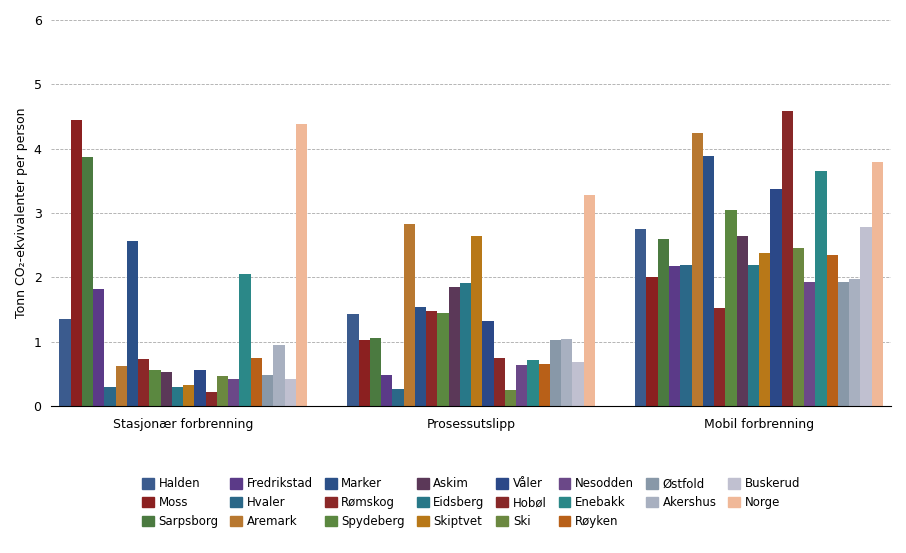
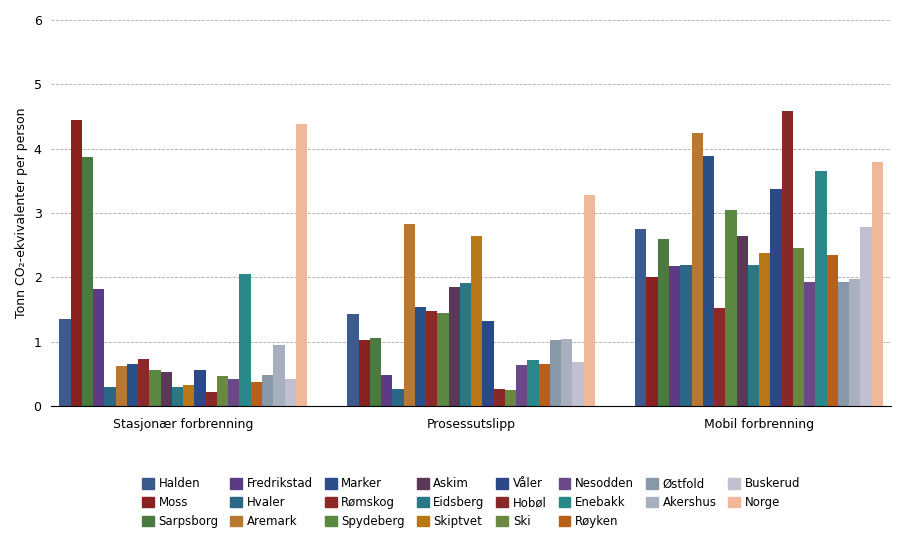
Marker/Stasjonær forbrenning: 2.56 -> 0.65
Røyken/Stasjonær forbrenning: 0.74 -> 0.37
Hobøl/Prosessutslipp: 0.74 -> 0.27
